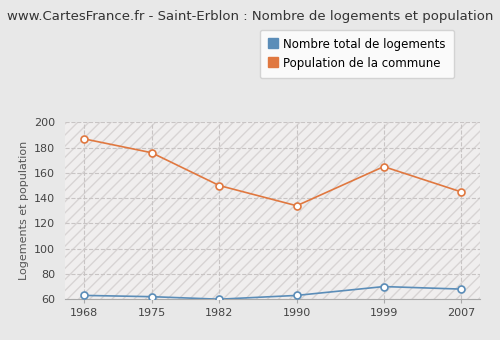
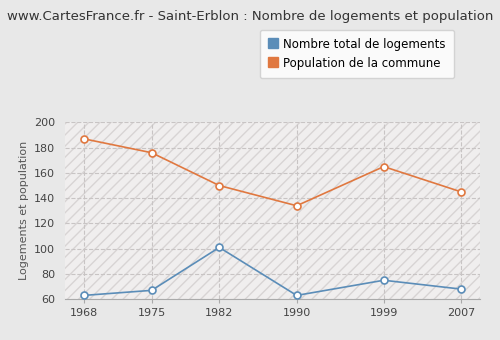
Nombre total de logements/1975: 62 -> 67
Nombre total de logements/1982: 60 -> 101
Nombre total de logements/1999: 70 -> 75
